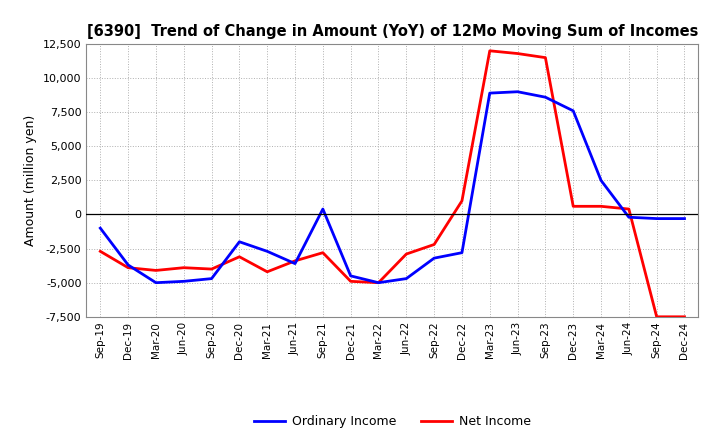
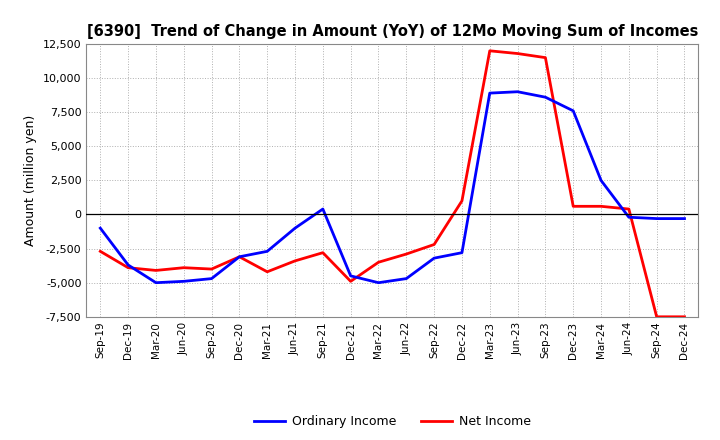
Ordinary Income/Dec-20: -2,000 -> -3,100
Ordinary Income/Jun-21: -3,600 -> -1,000
Net Income/Mar-22: -5,000 -> -3,500
